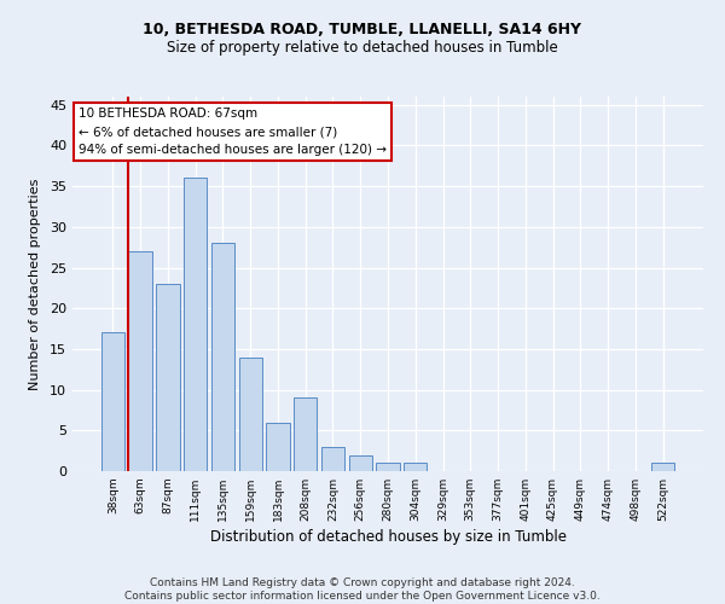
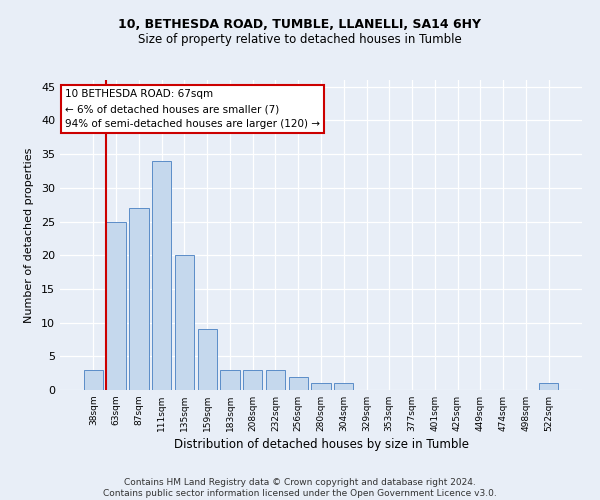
38sqm: 17 -> 3
63sqm: 27 -> 25
87sqm: 23 -> 27
111sqm: 36 -> 34
135sqm: 28 -> 20
159sqm: 14 -> 9
183sqm: 6 -> 3
208sqm: 9 -> 3
